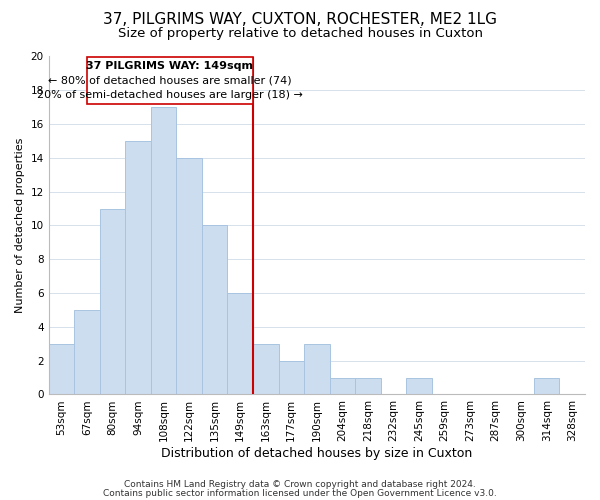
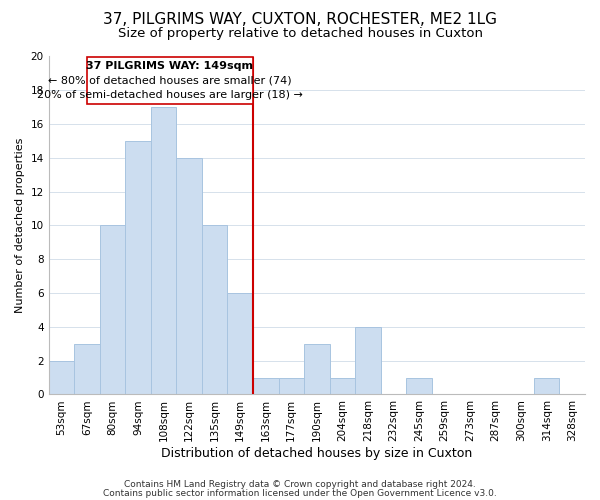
53sqm: 3 -> 2
67sqm: 5 -> 3
80sqm: 11 -> 10
163sqm: 3 -> 1
177sqm: 2 -> 1
218sqm: 1 -> 4
